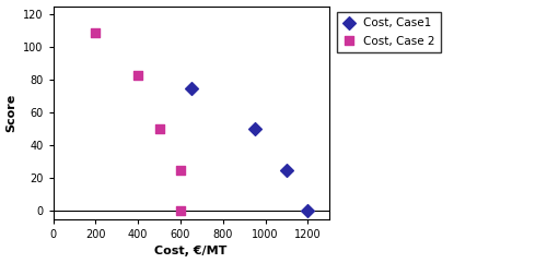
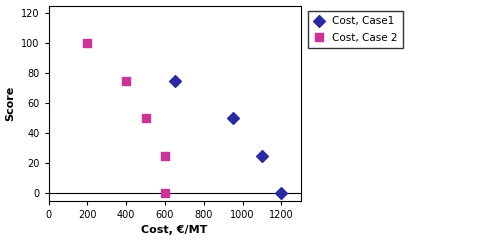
Cost, Case 2/200: 109 -> 100
Cost, Case 2/400: 83 -> 75
